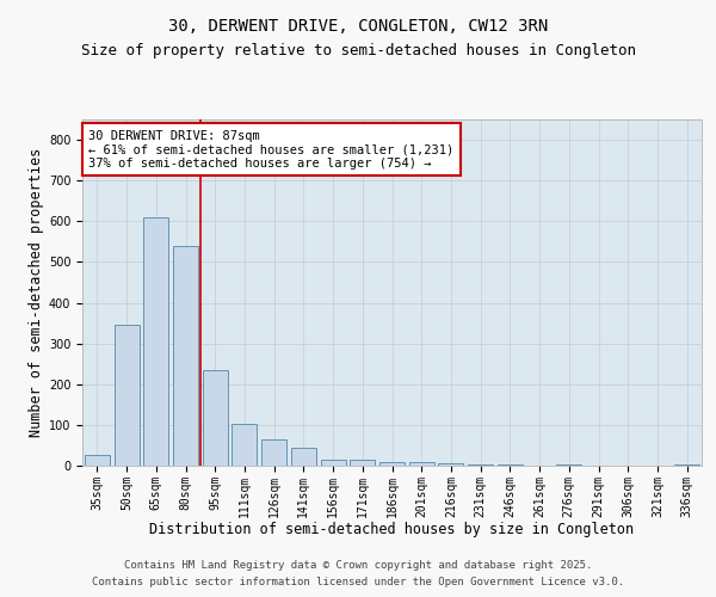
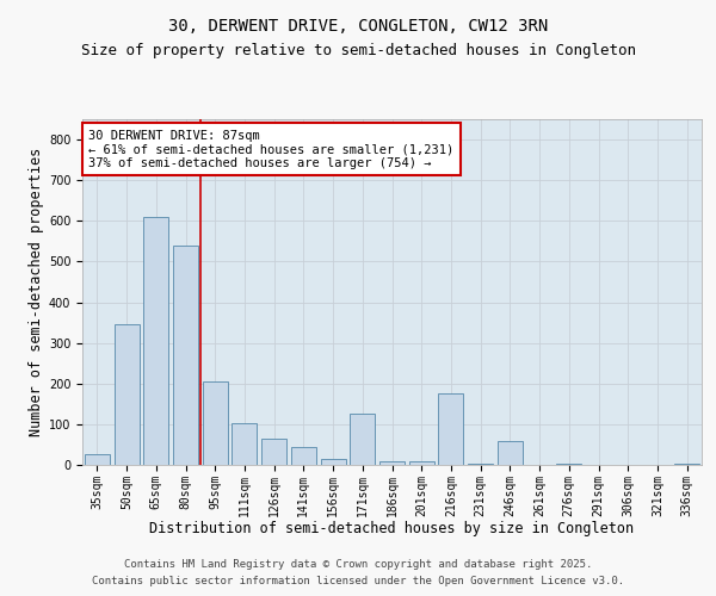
95sqm: 235 -> 205
171sqm: 15 -> 125
216sqm: 5 -> 175
246sqm: 2 -> 60
